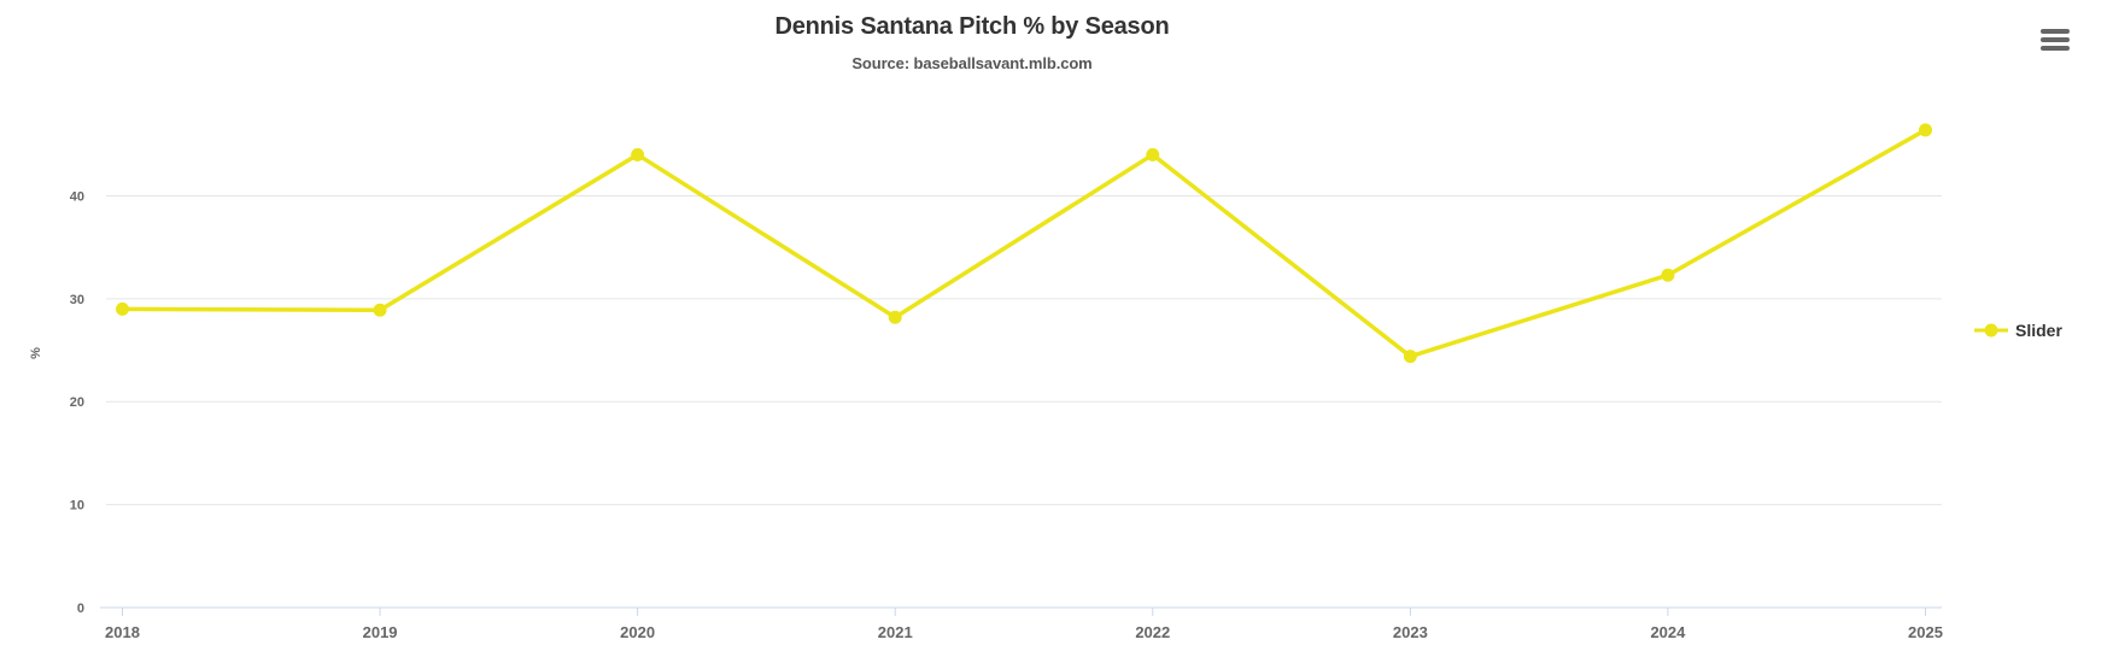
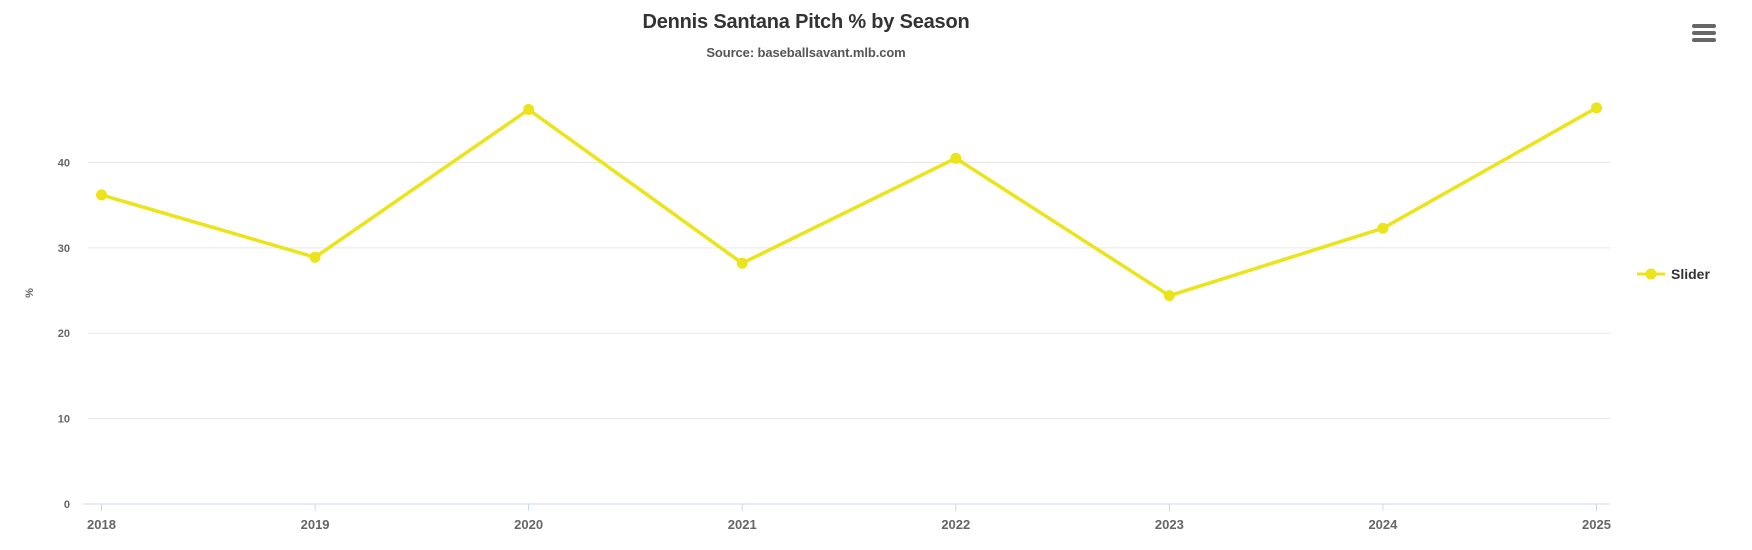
2018: 29 -> 36
2020: 44 -> 46
2022: 44 -> 40
